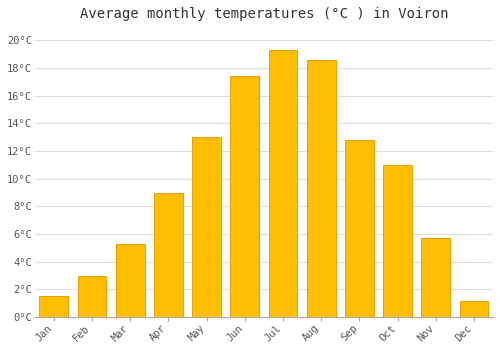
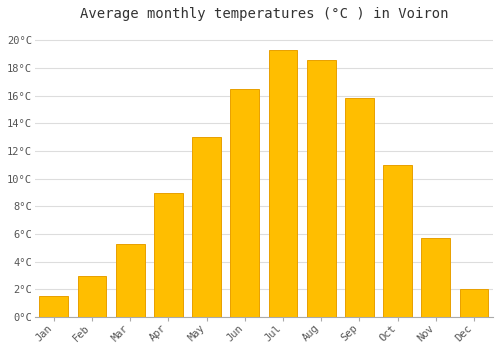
Jun: 17.4°C -> 16.5°C
Sep: 12.8°C -> 15.8°C
Dec: 1.2°C -> 2.0°C
